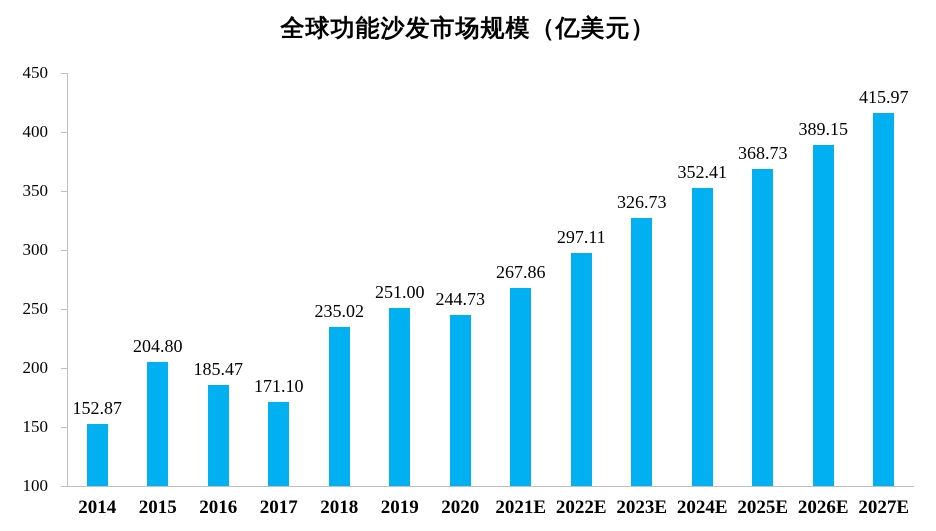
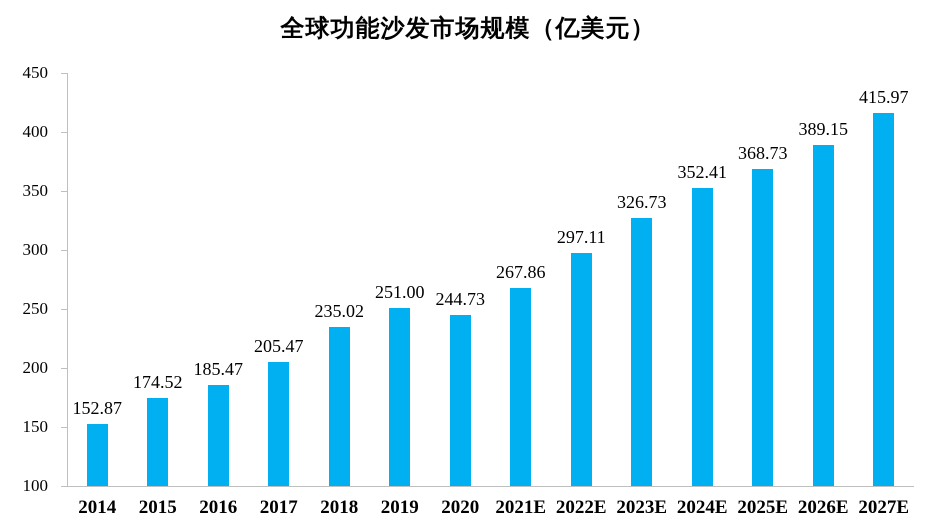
2015: 204.80 -> 174.52
2017: 171.10 -> 205.47
